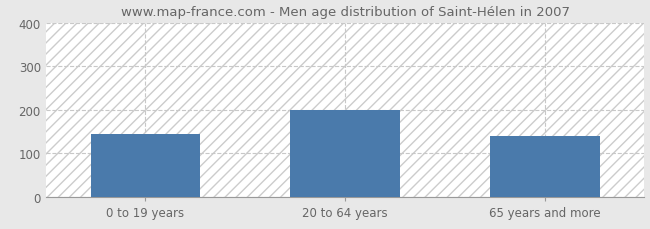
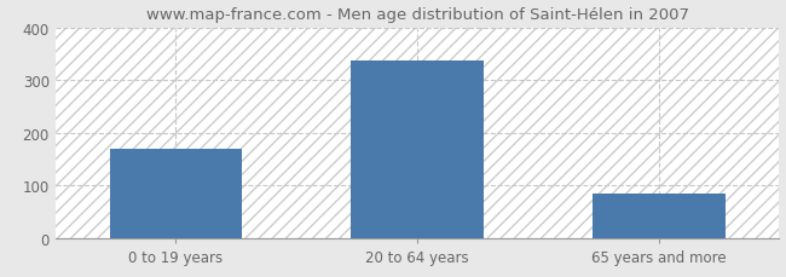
0 to 19 years: 145 -> 170
20 to 64 years: 200 -> 338
65 years and more: 140 -> 85
